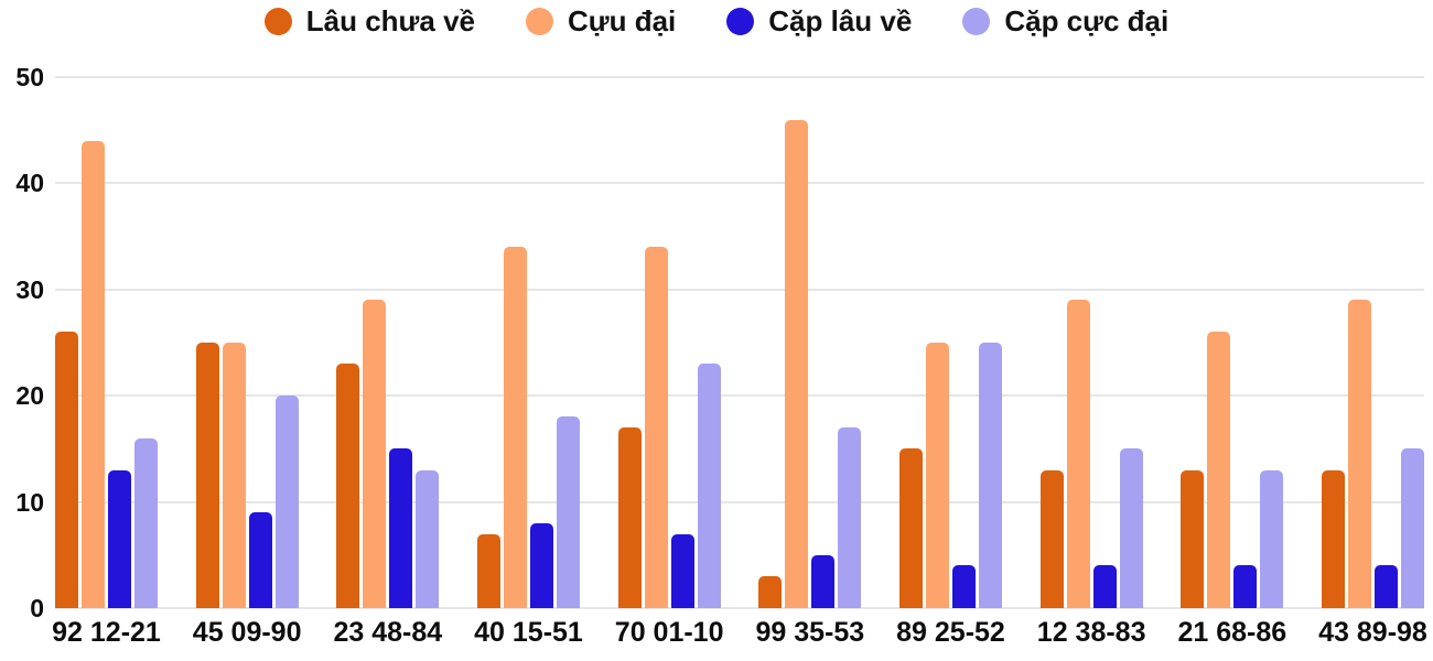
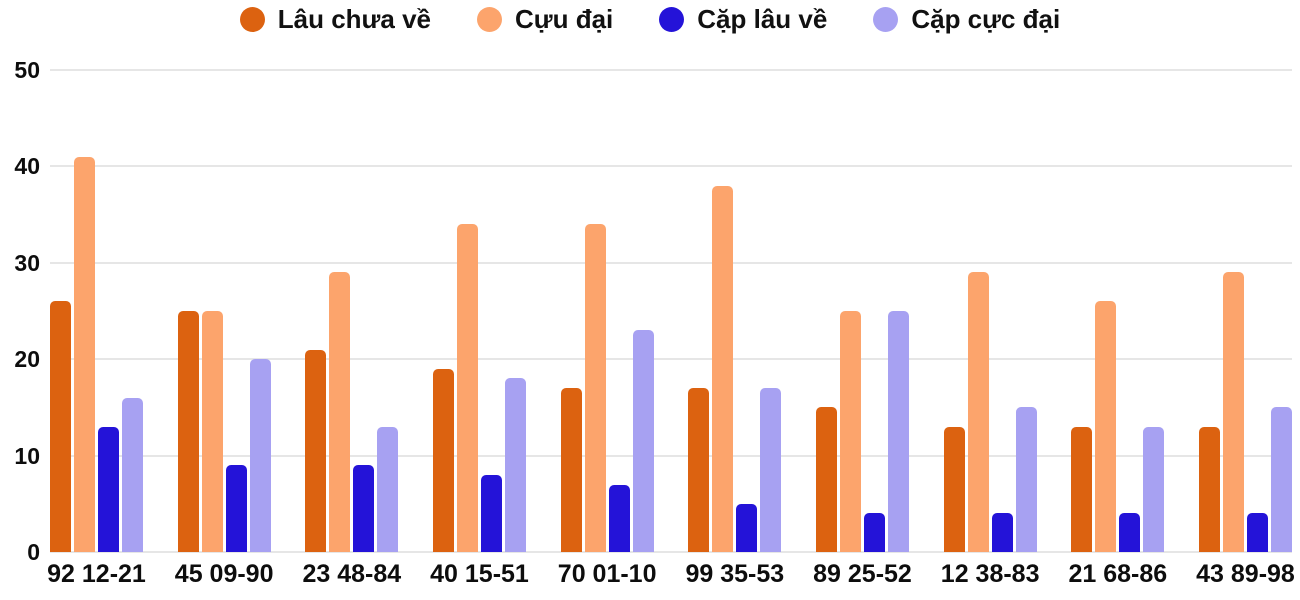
Cựu đại/92 12-21: 44 -> 41
Lâu chưa về/23 48-84: 23 -> 21
Cặp lâu về/23 48-84: 15 -> 9
Lâu chưa về/40 15-51: 7 -> 19
Lâu chưa về/99 35-53: 3 -> 17
Cựu đại/99 35-53: 46 -> 38
